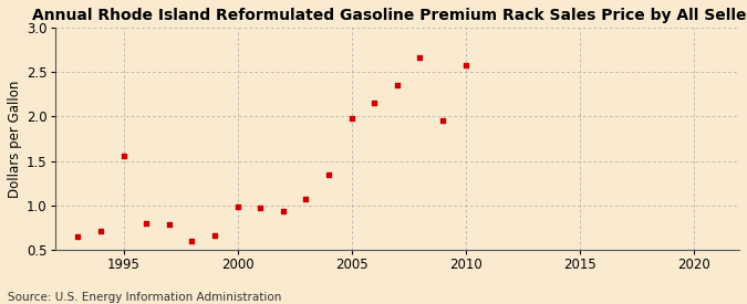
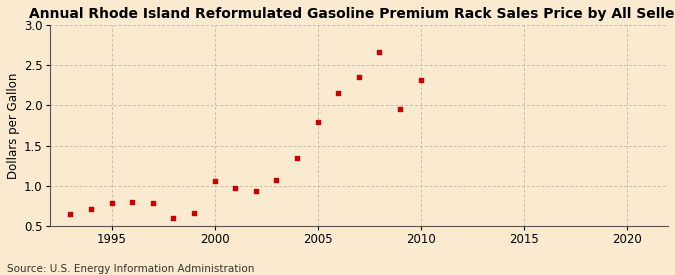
1995: 1.56 -> 0.79
2000: 0.98 -> 1.06
2005: 1.98 -> 1.79
2010: 2.58 -> 2.31
